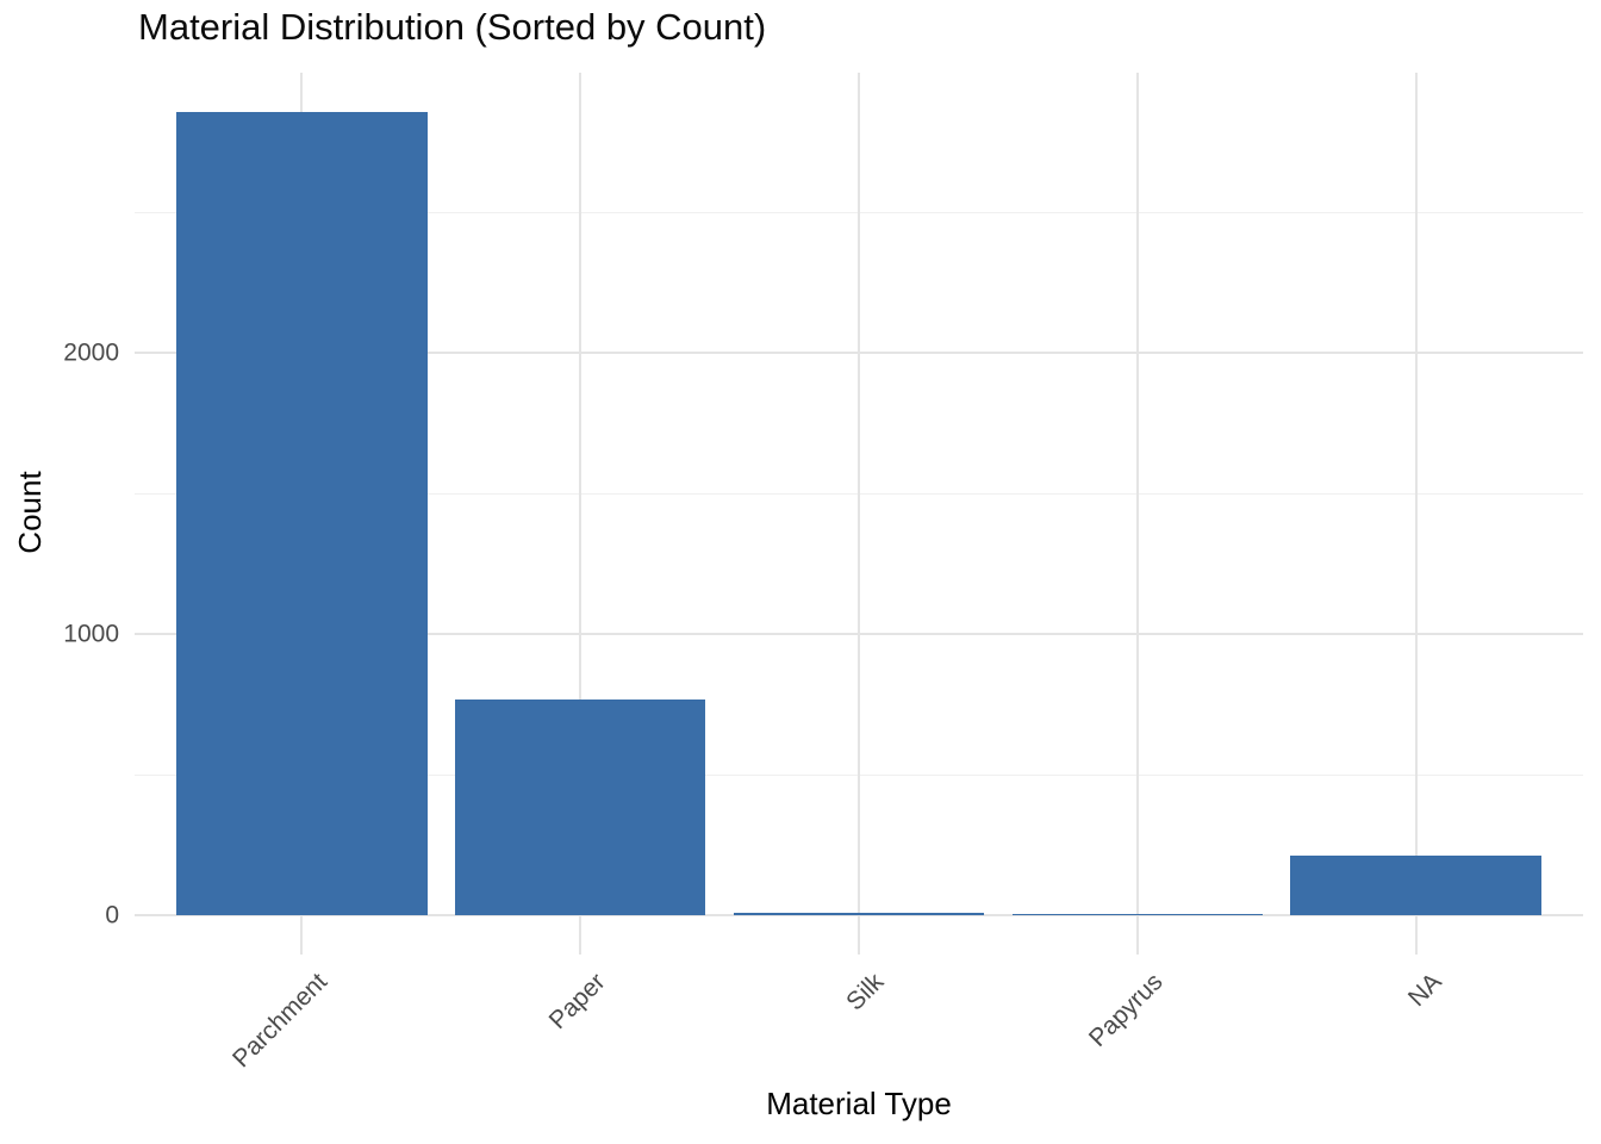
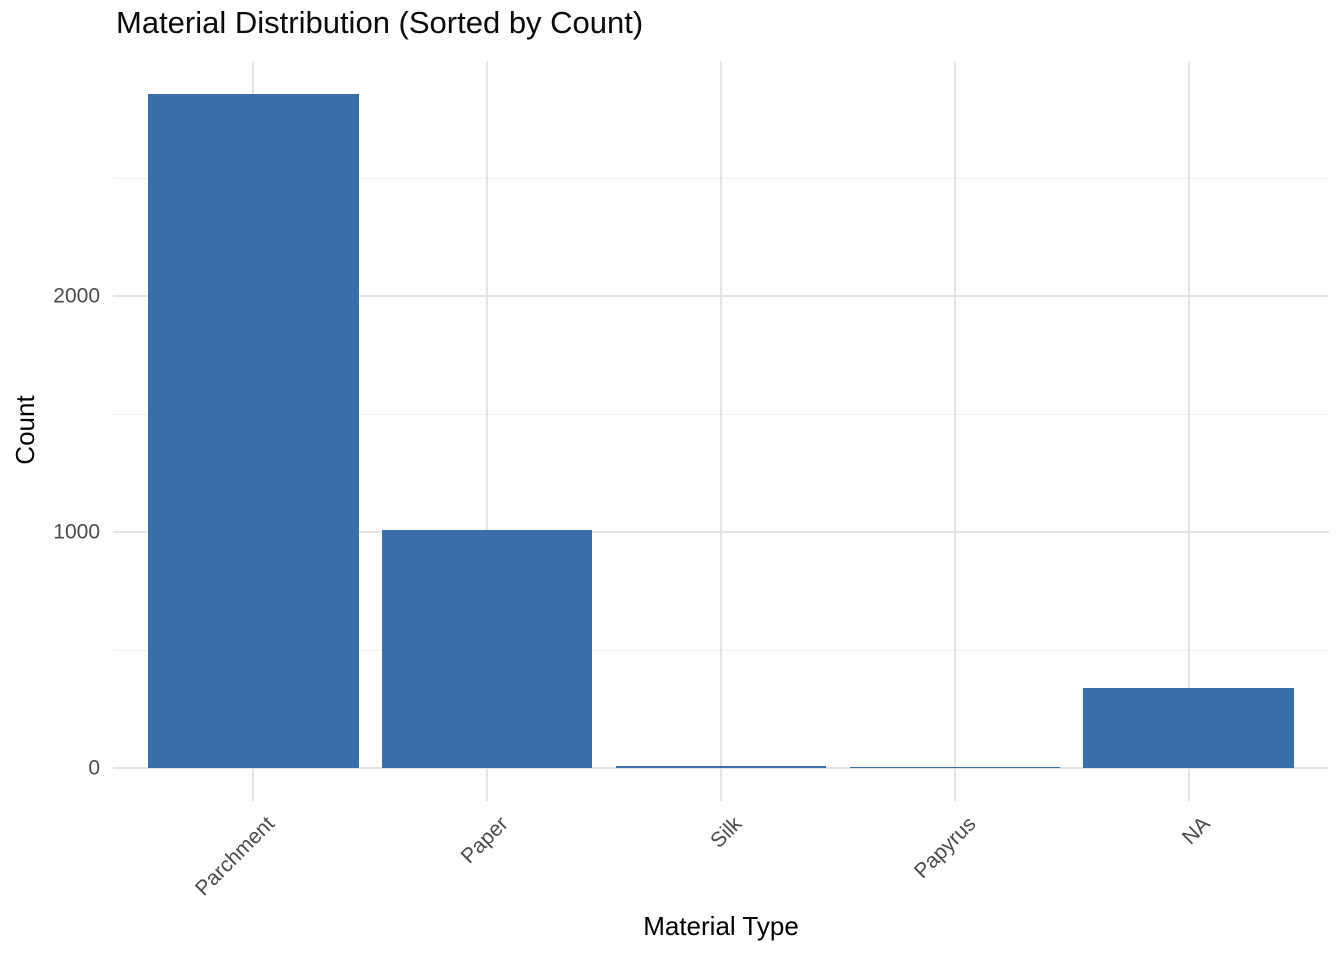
Paper: 770 -> 1010
NA: 210 -> 340
